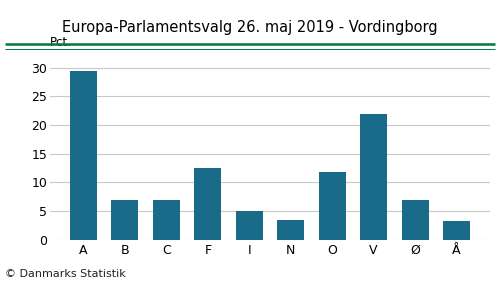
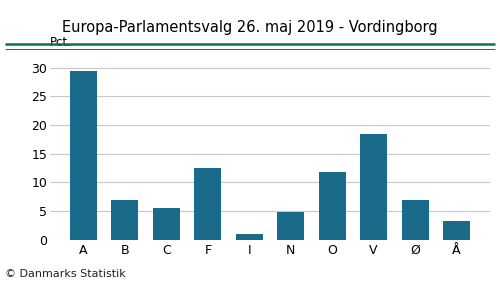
C: 7.0 -> 5.5
I: 5.0 -> 1.0
N: 3.4 -> 4.8
V: 22.0 -> 18.5
